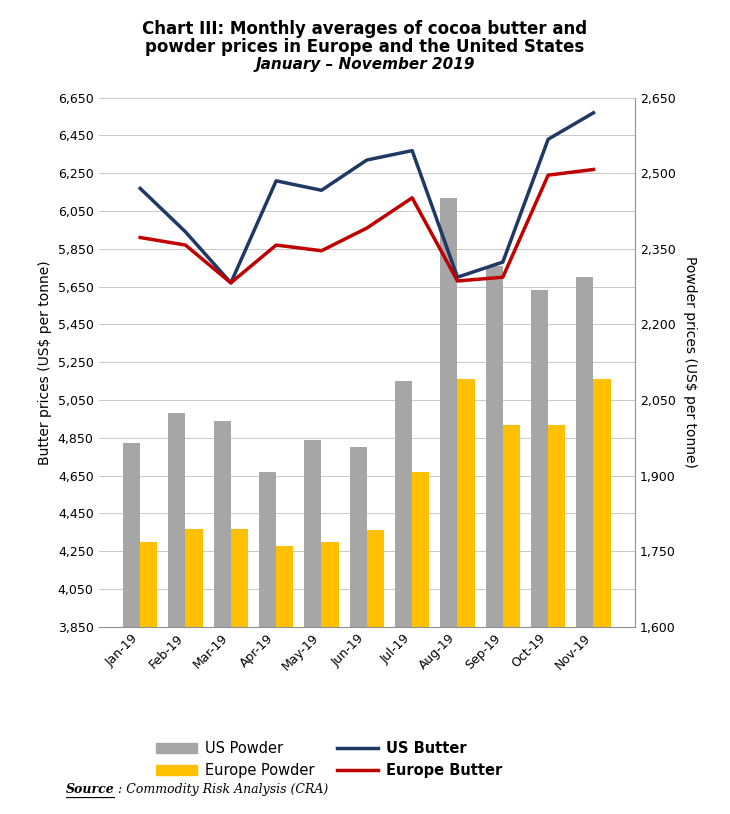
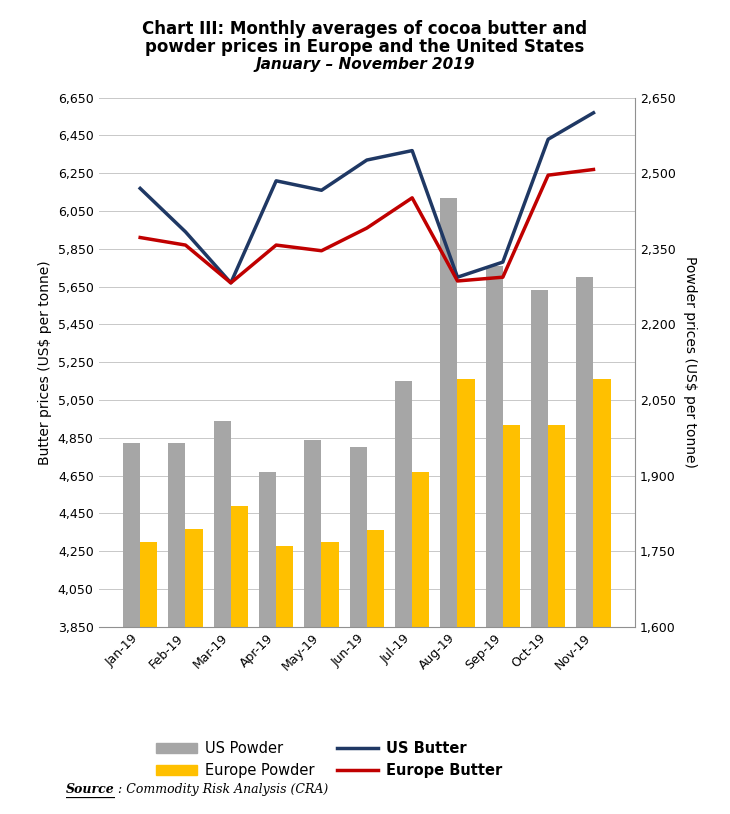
US Powder/Feb-19: 4,980 -> 4,820
Europe Powder/Mar-19: 4,370 -> 4,490
